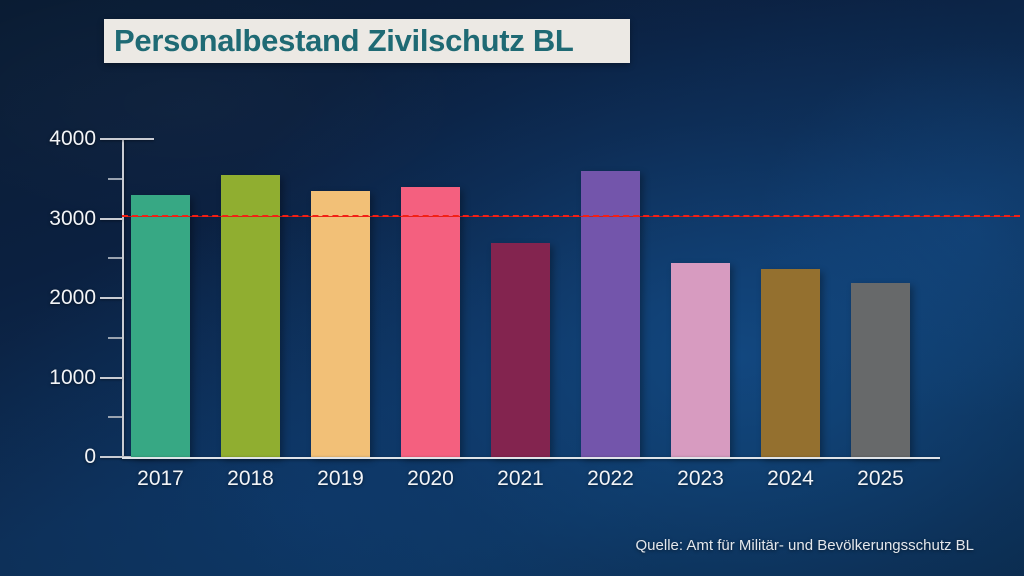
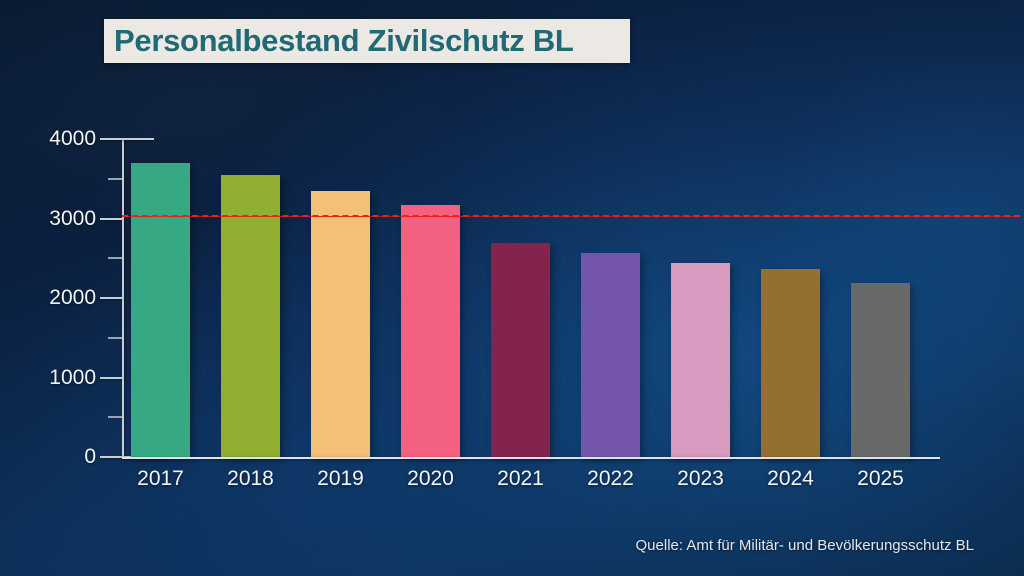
2017: 3300 -> 3700
2020: 3400 -> 3200
2022: 3600 -> 2600
